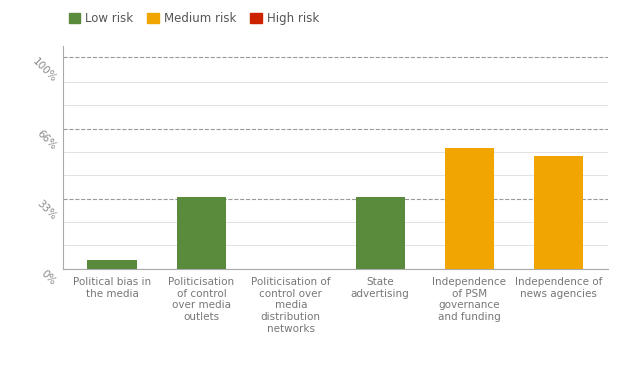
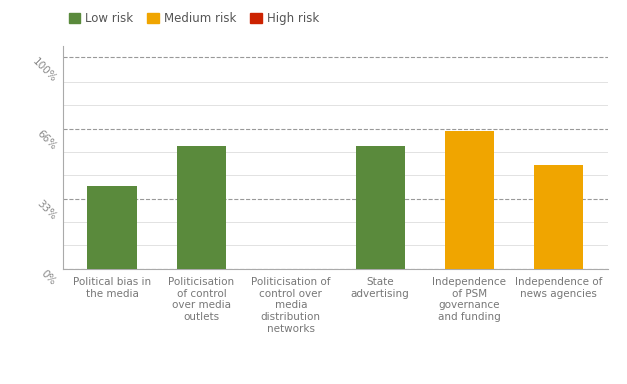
Political bias in the media: 4% -> 39%
Politicisation of control over media outlets: 34% -> 58%
State advertising: 34% -> 58%
Independence of PSM governance and funding: 57% -> 65%
Independence of news agencies: 53% -> 49%
